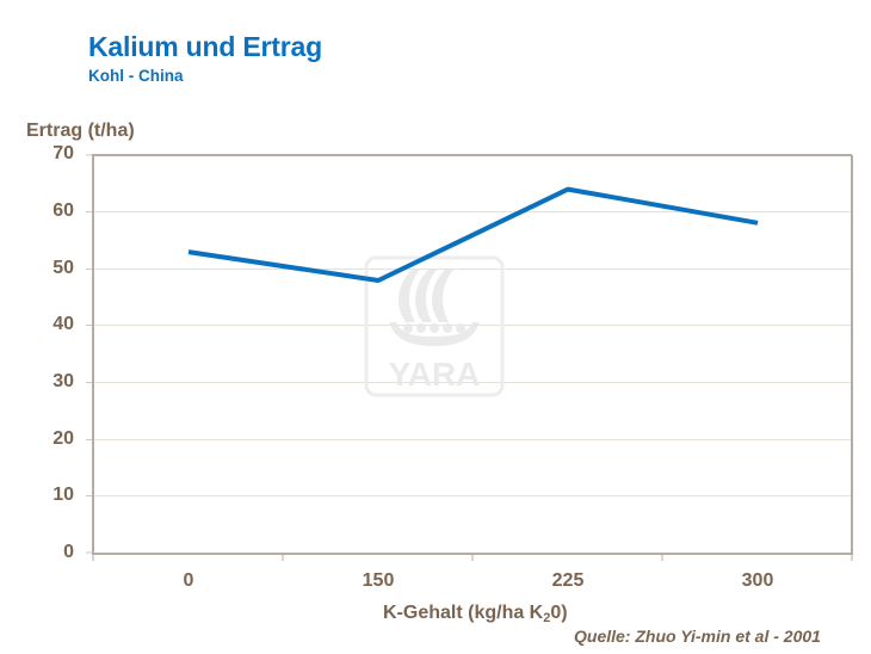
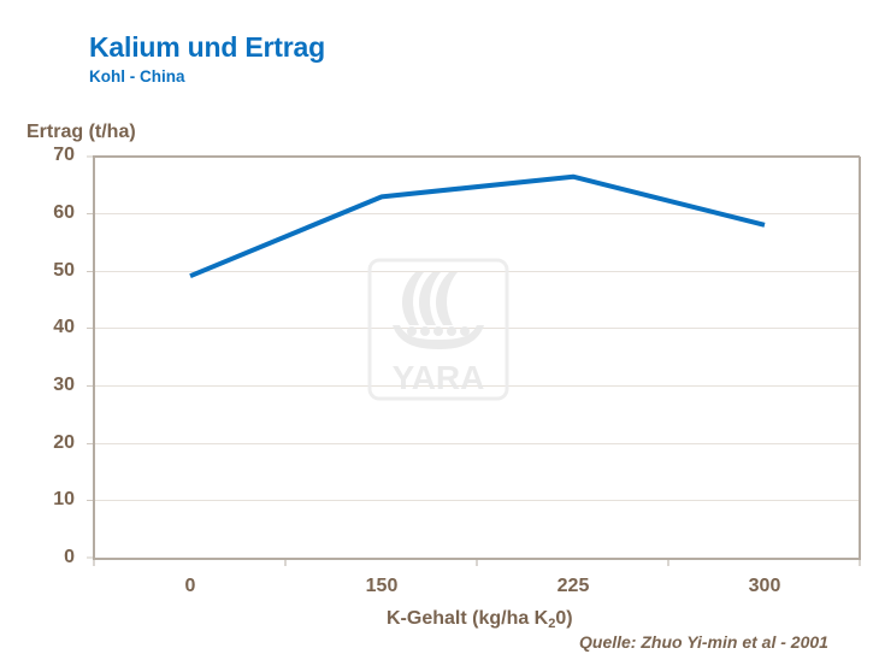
0: 53 -> 49
150: 48 -> 63
225: 64 -> 66
